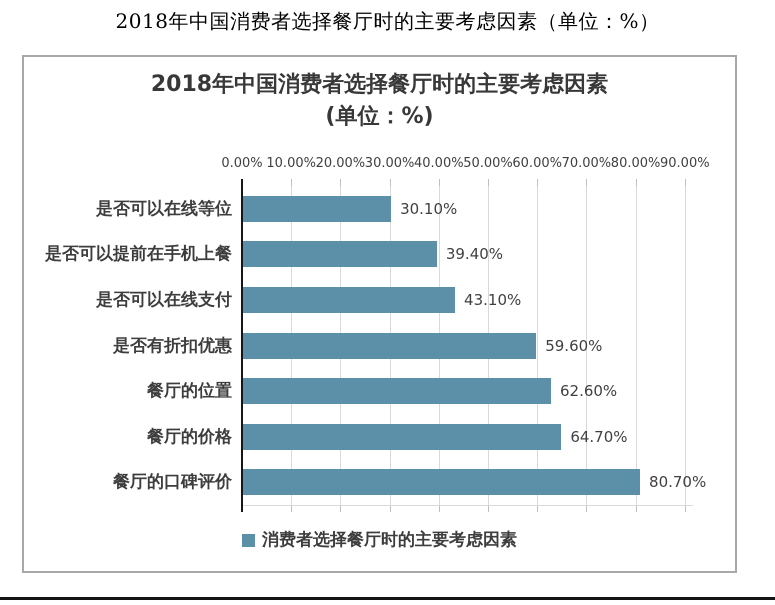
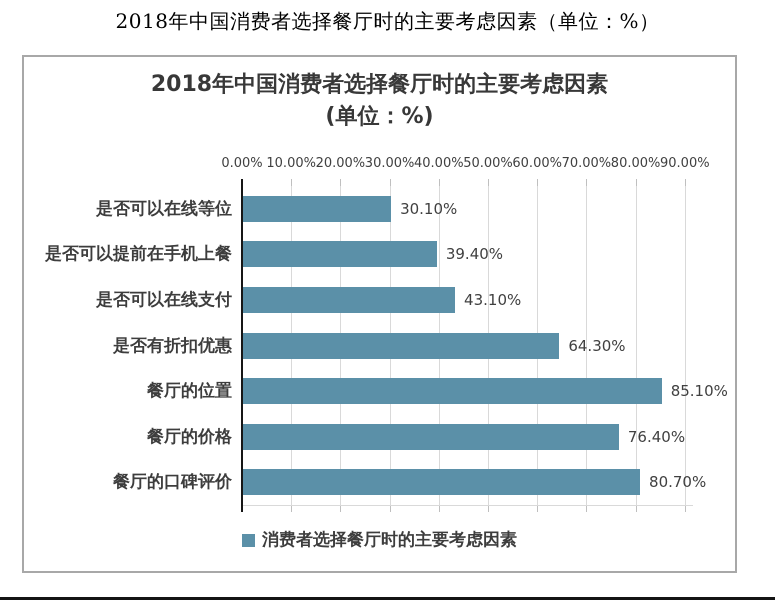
是否有折扣优惠: 59.60% -> 64.30%
餐厅的位置: 62.60% -> 85.10%
餐厅的价格: 64.70% -> 76.40%
